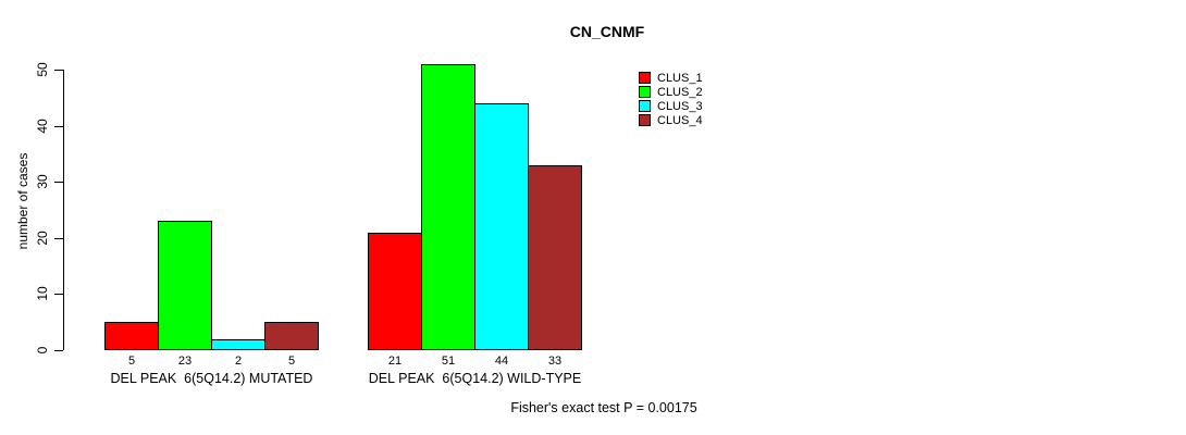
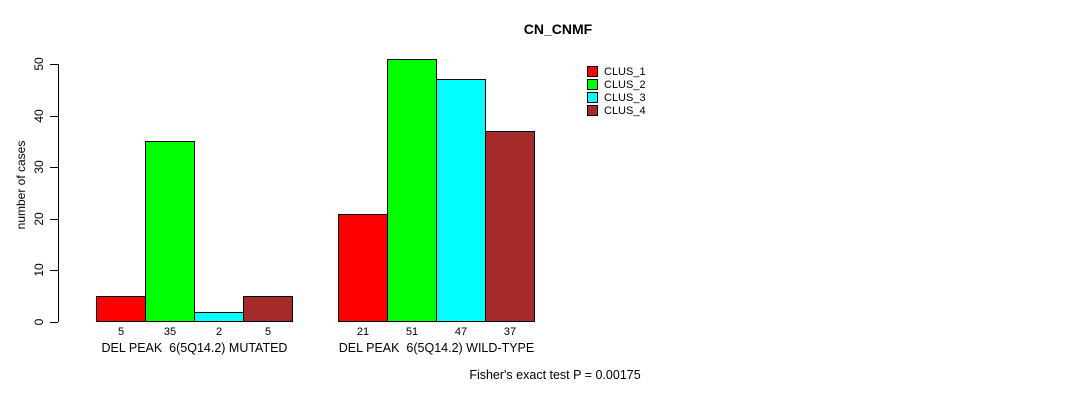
CLUS_2/DEL PEAK 6(5Q14.2) MUTATED: 23 -> 35
CLUS_3/DEL PEAK 6(5Q14.2) WILD-TYPE: 44 -> 47
CLUS_4/DEL PEAK 6(5Q14.2) WILD-TYPE: 33 -> 37
